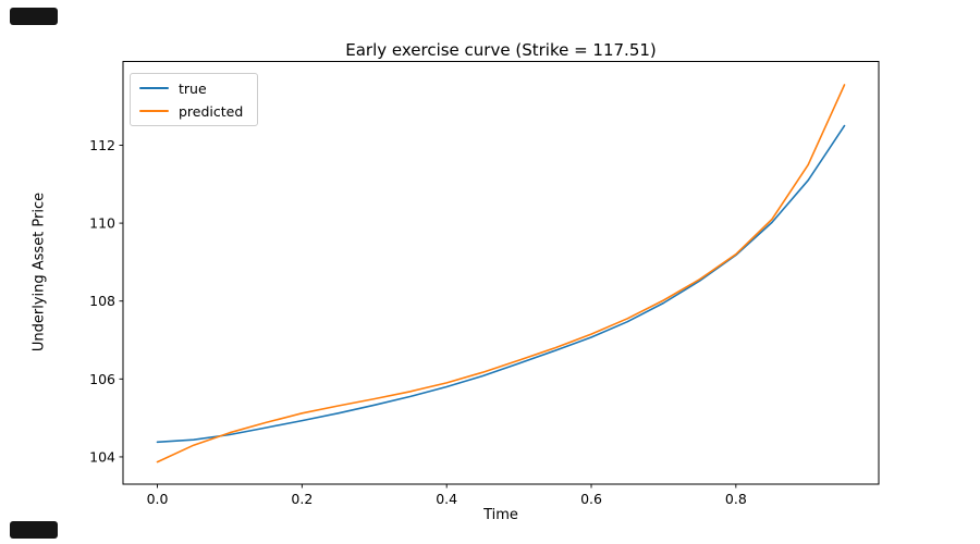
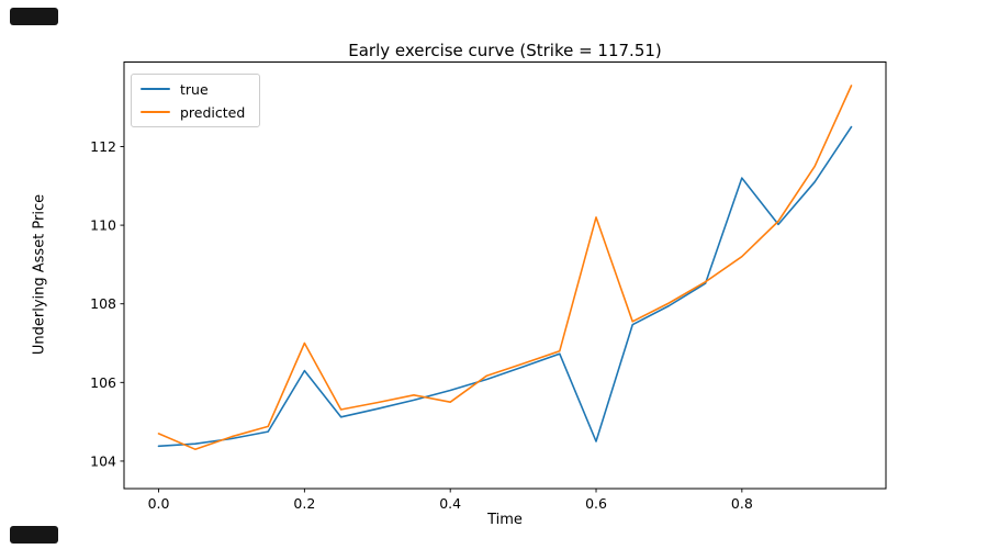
predicted/0.0: 103.9 -> 104.7
true/0.2: 104.9 -> 106.3
predicted/0.2: 105.1 -> 107.0
predicted/0.4: 105.9 -> 105.5
true/0.6: 107.1 -> 104.5
predicted/0.6: 107.2 -> 110.2
true/0.8: 109.2 -> 111.2
